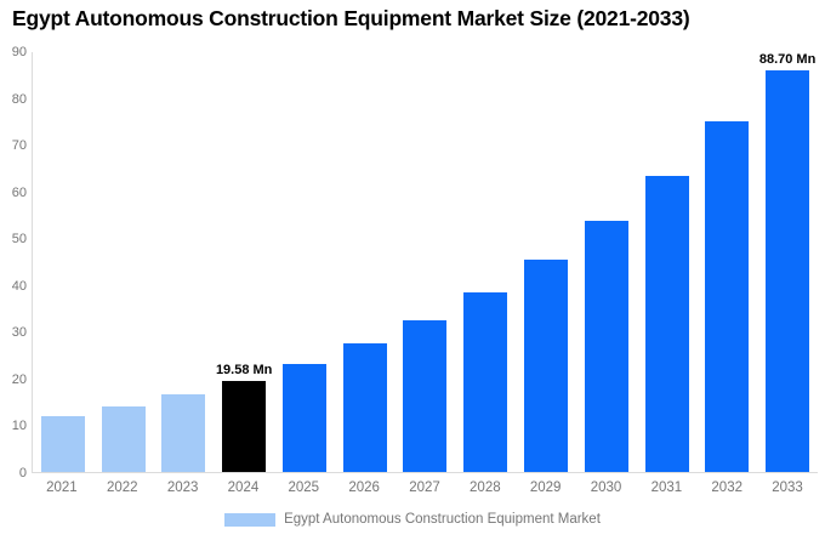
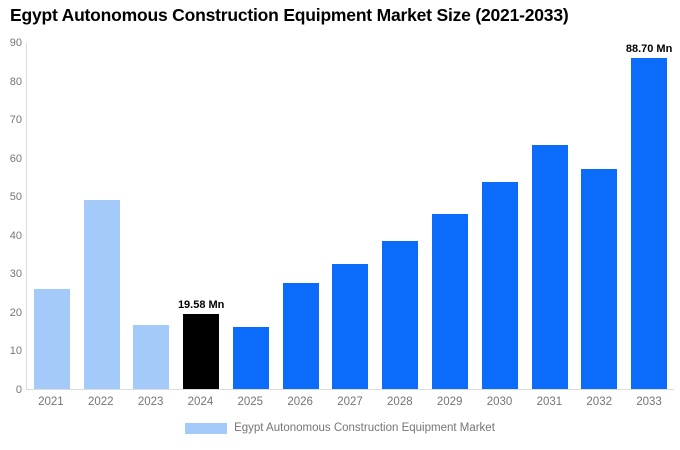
2021: 12 -> 26
2022: 14 -> 49
2025: 23 -> 16
2032: 75 -> 57
